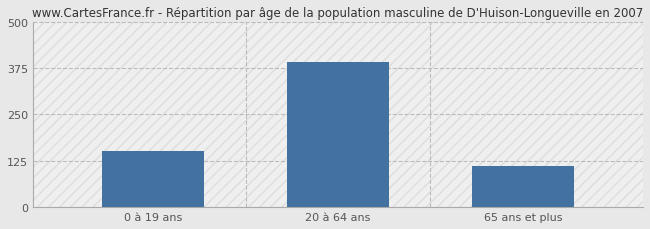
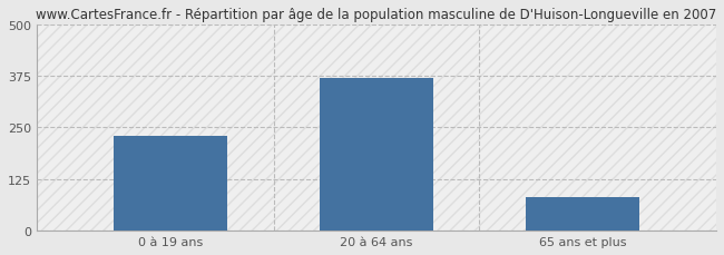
0 à 19 ans: 150 -> 230
20 à 64 ans: 390 -> 370
65 ans et plus: 110 -> 80
